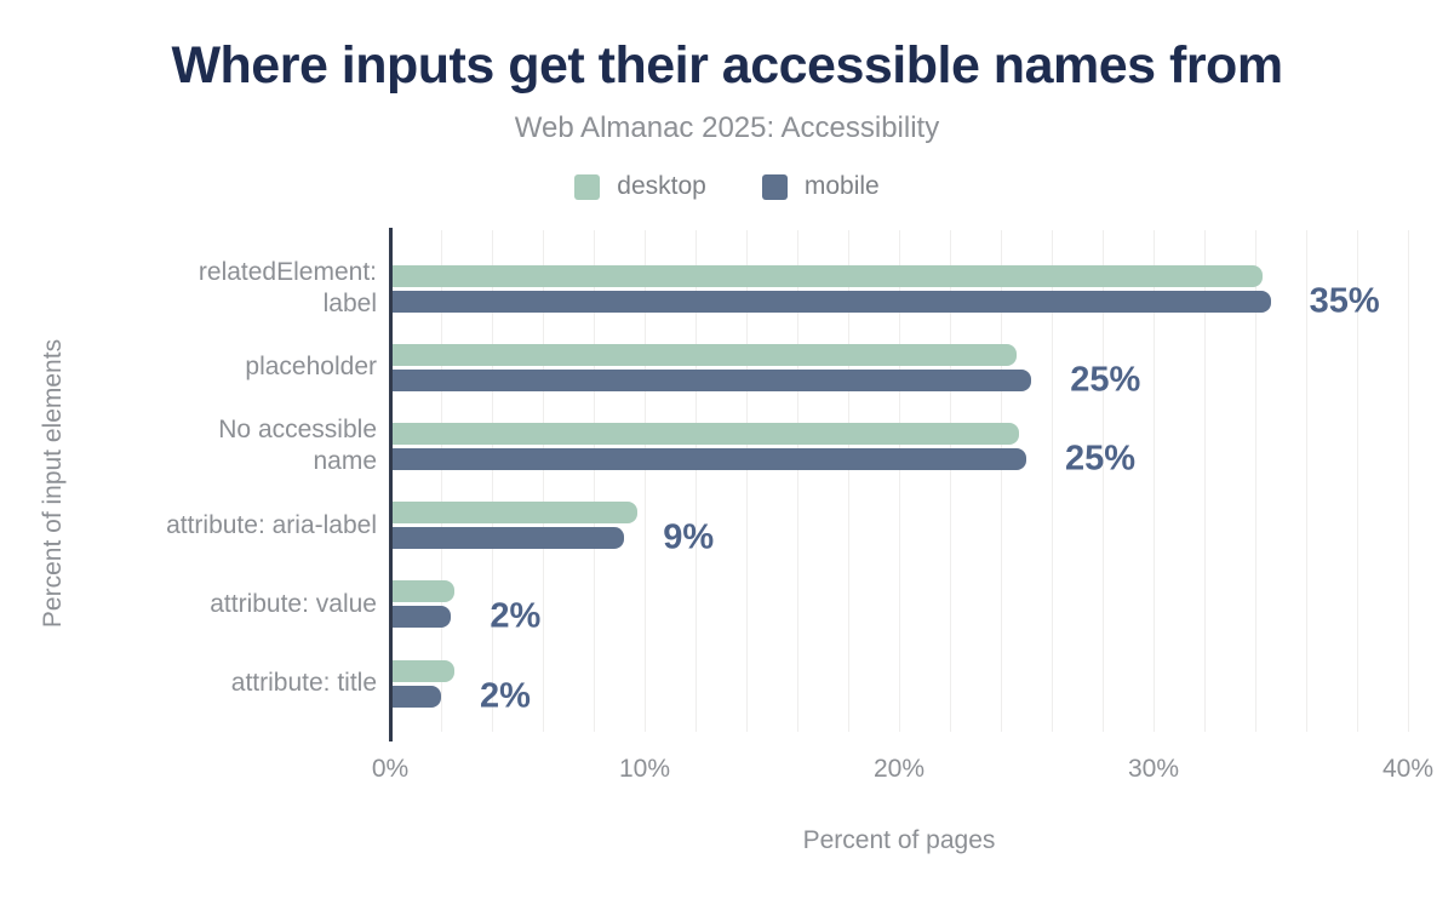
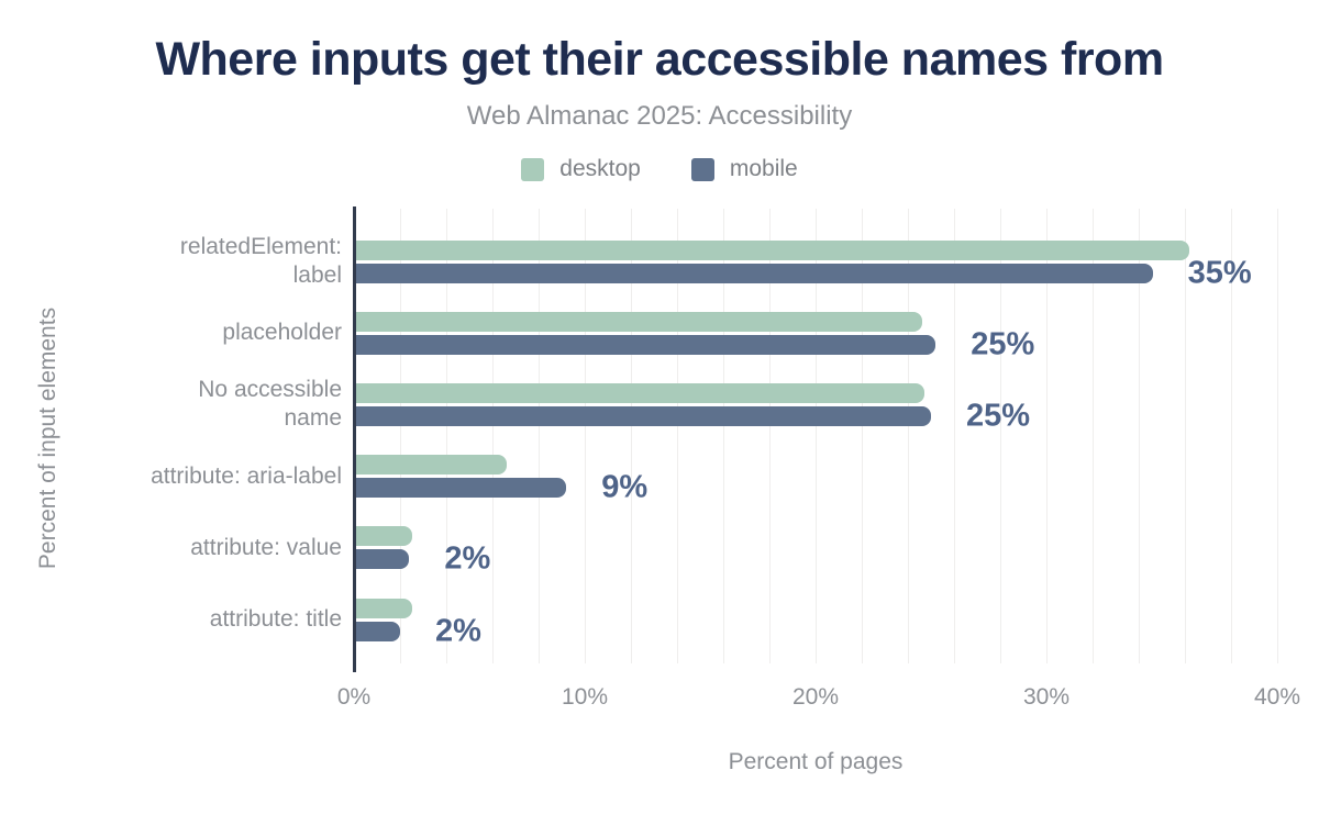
desktop/relatedElement: label: 34.3% -> 36.2%
desktop/attribute: aria-label: 9.7% -> 6.6%
